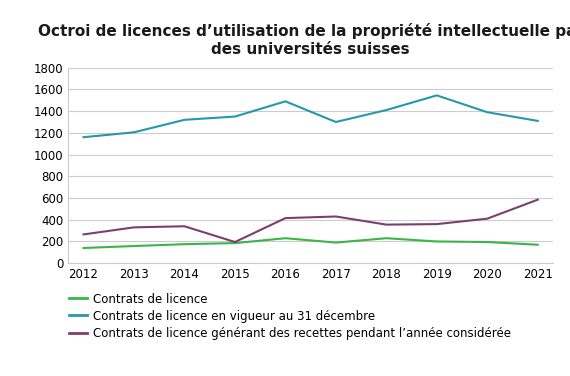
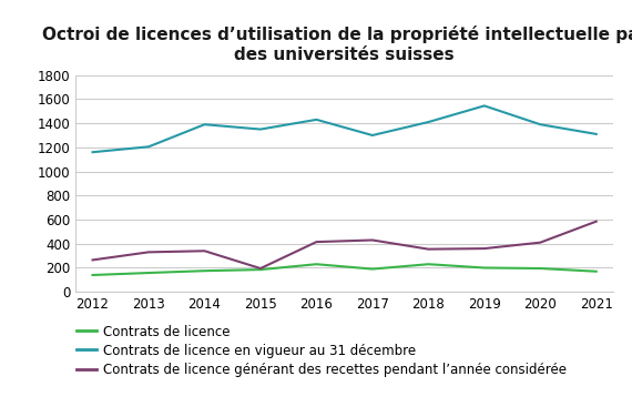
Contrats de licence en vigueur au 31 décembre/2014: 1320 -> 1390
Contrats de licence en vigueur au 31 décembre/2016: 1490 -> 1430
